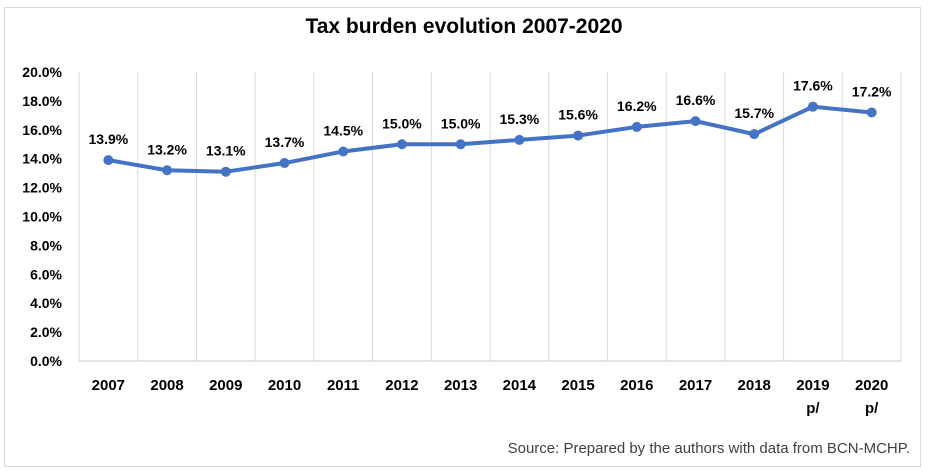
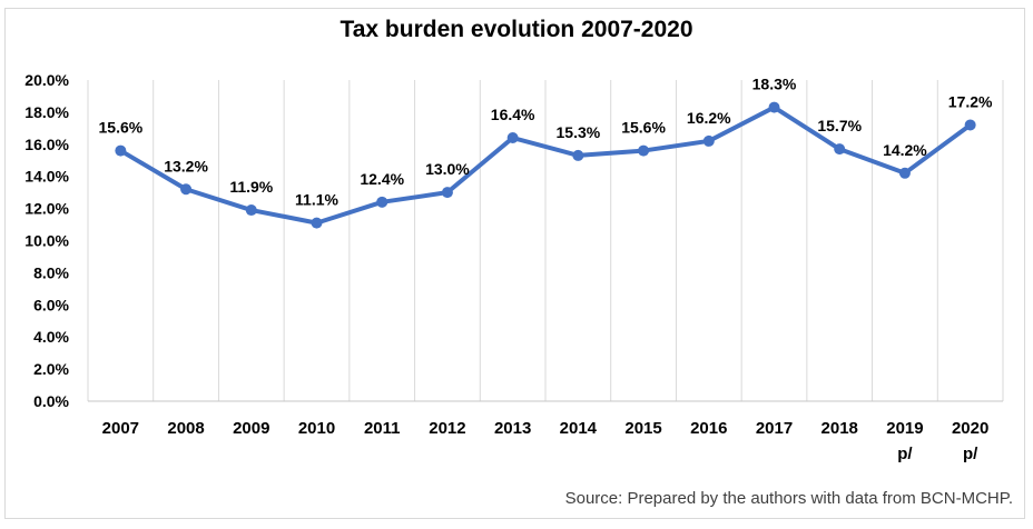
2007: 13.9% -> 15.6%
2009: 13.1% -> 11.9%
2010: 13.7% -> 11.1%
2011: 14.5% -> 12.4%
2012: 15.0% -> 13.0%
2013: 15.0% -> 16.4%
2017: 16.6% -> 18.3%
2019: 17.6% -> 14.2%
